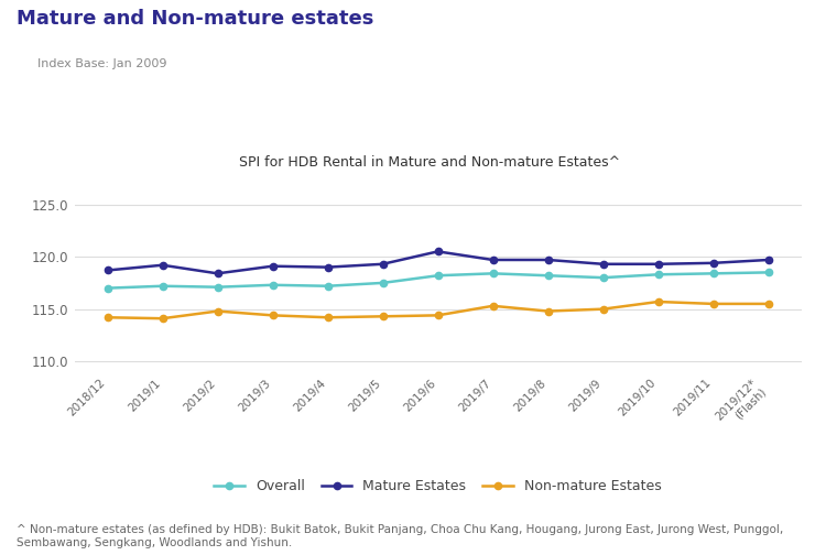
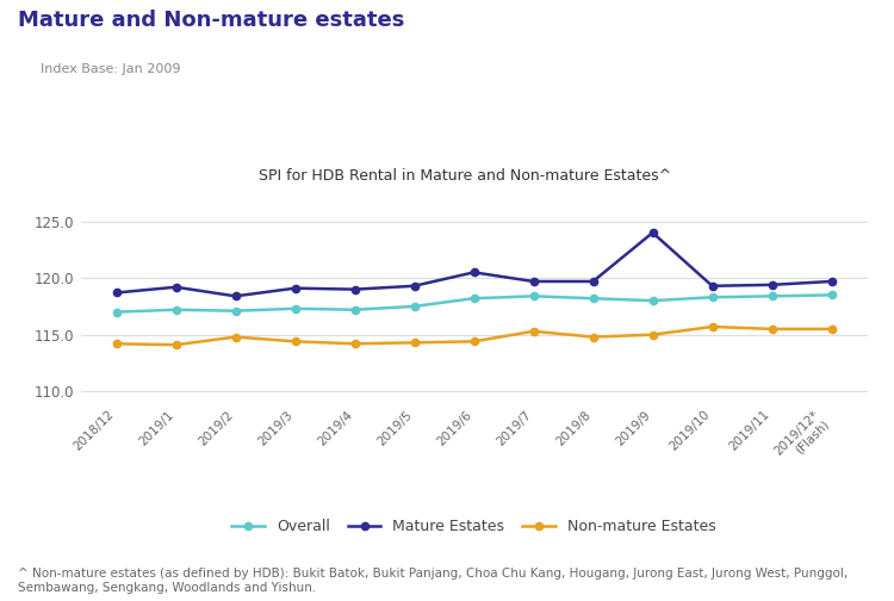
Mature Estates/2019/9: 119.3 -> 124.0
